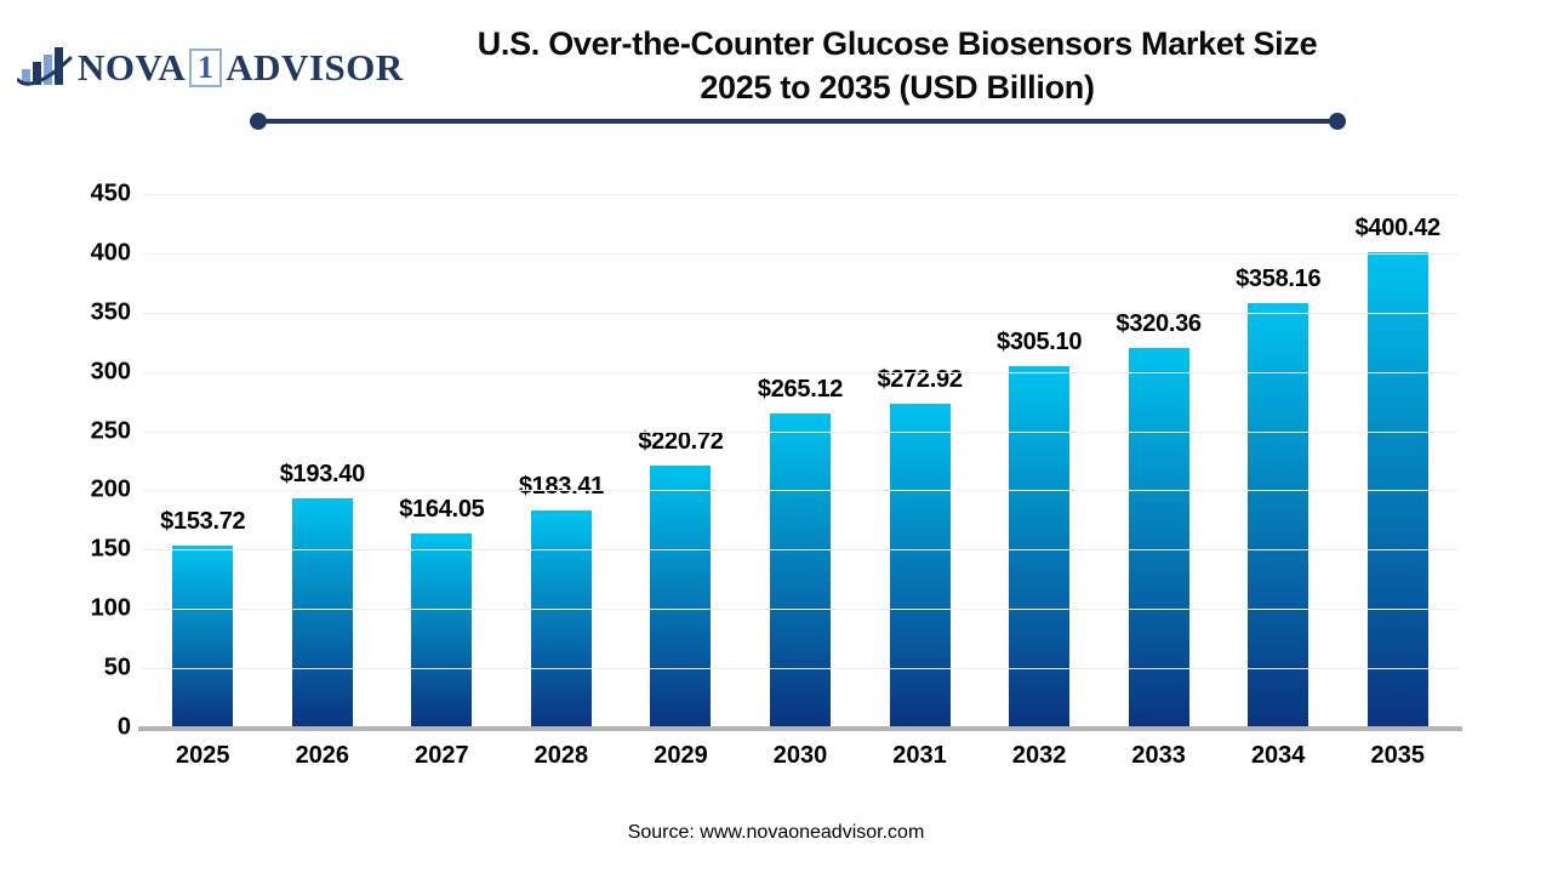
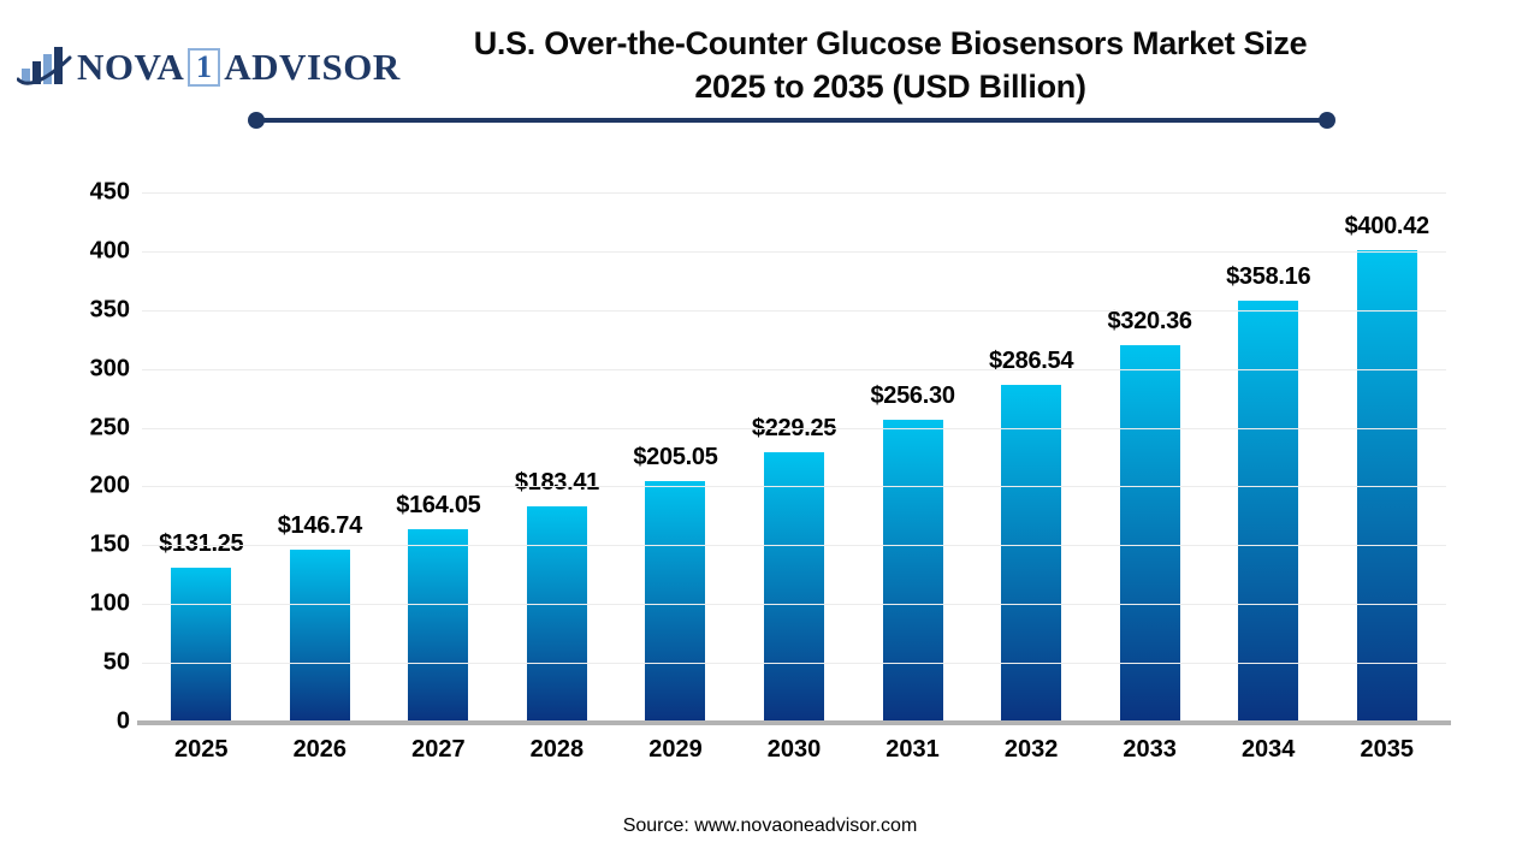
2025: $153.72 -> $131.25
2026: $193.40 -> $146.74
2029: $220.72 -> $205.05
2030: $265.12 -> $229.25
2031: $272.92 -> $256.30
2032: $305.10 -> $286.54
